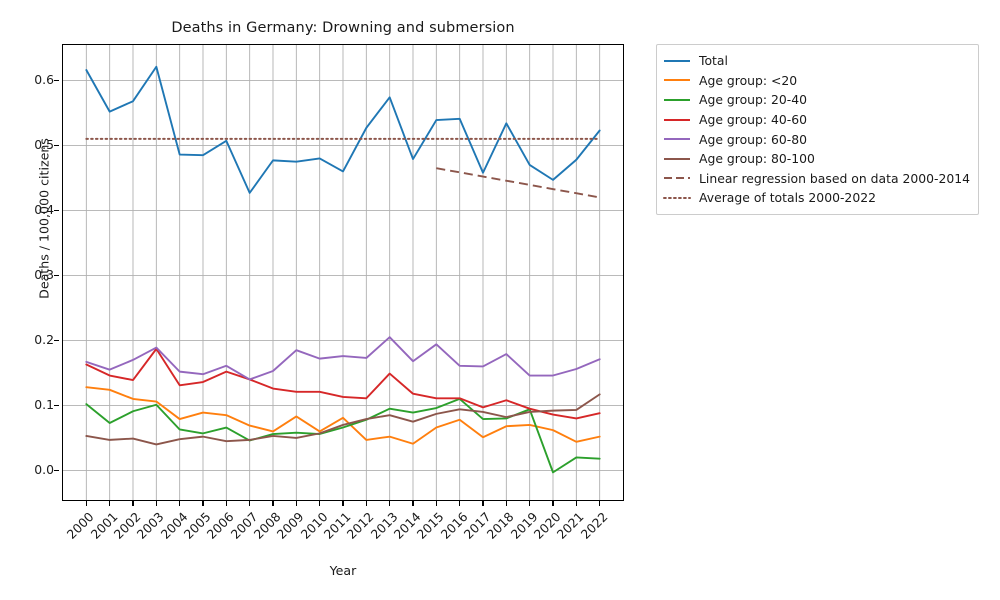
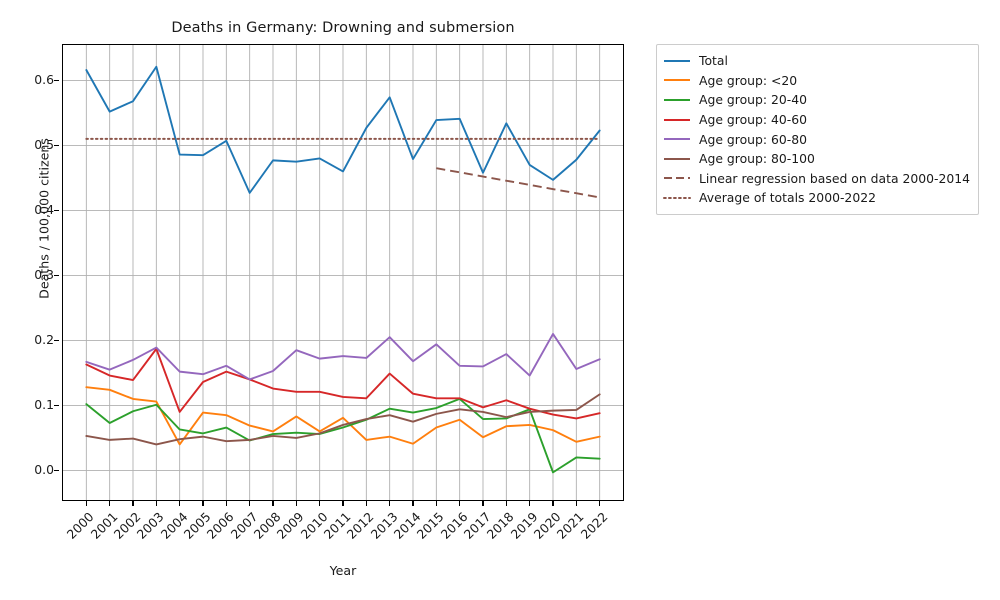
Age group: <20/2004: 0.08 -> 0.04
Age group: 40-60/2004: 0.13 -> 0.09
Age group: 60-80/2020: 0.15 -> 0.21
